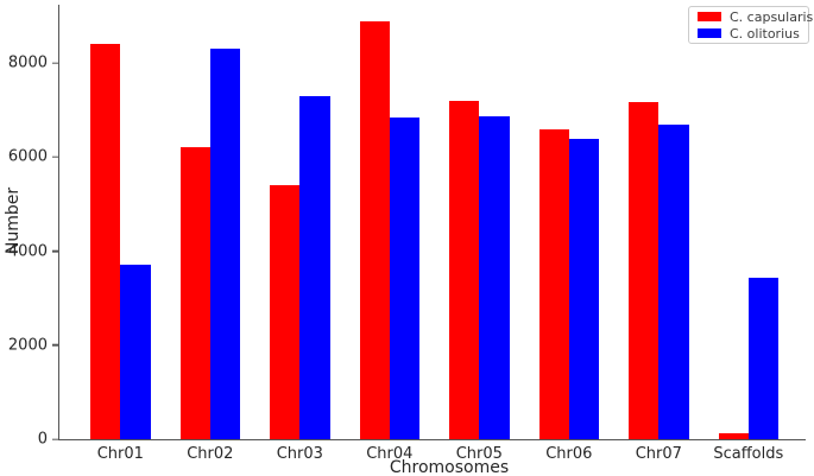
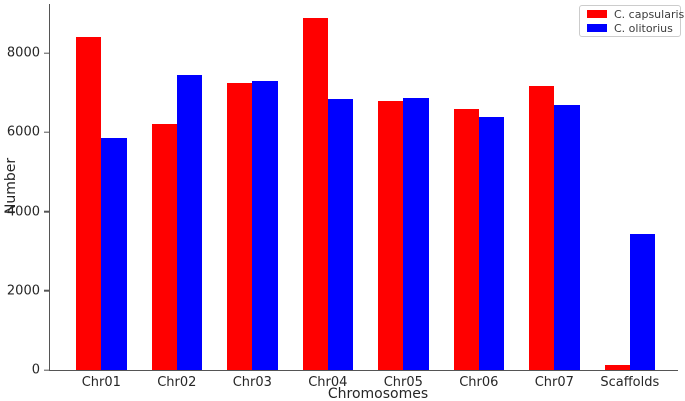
C. olitorius/Chr01: 3700 -> 5900
C. olitorius/Chr02: 8300 -> 7500
C. capsularis/Chr03: 5400 -> 7200
C. capsularis/Chr05: 7200 -> 6800
